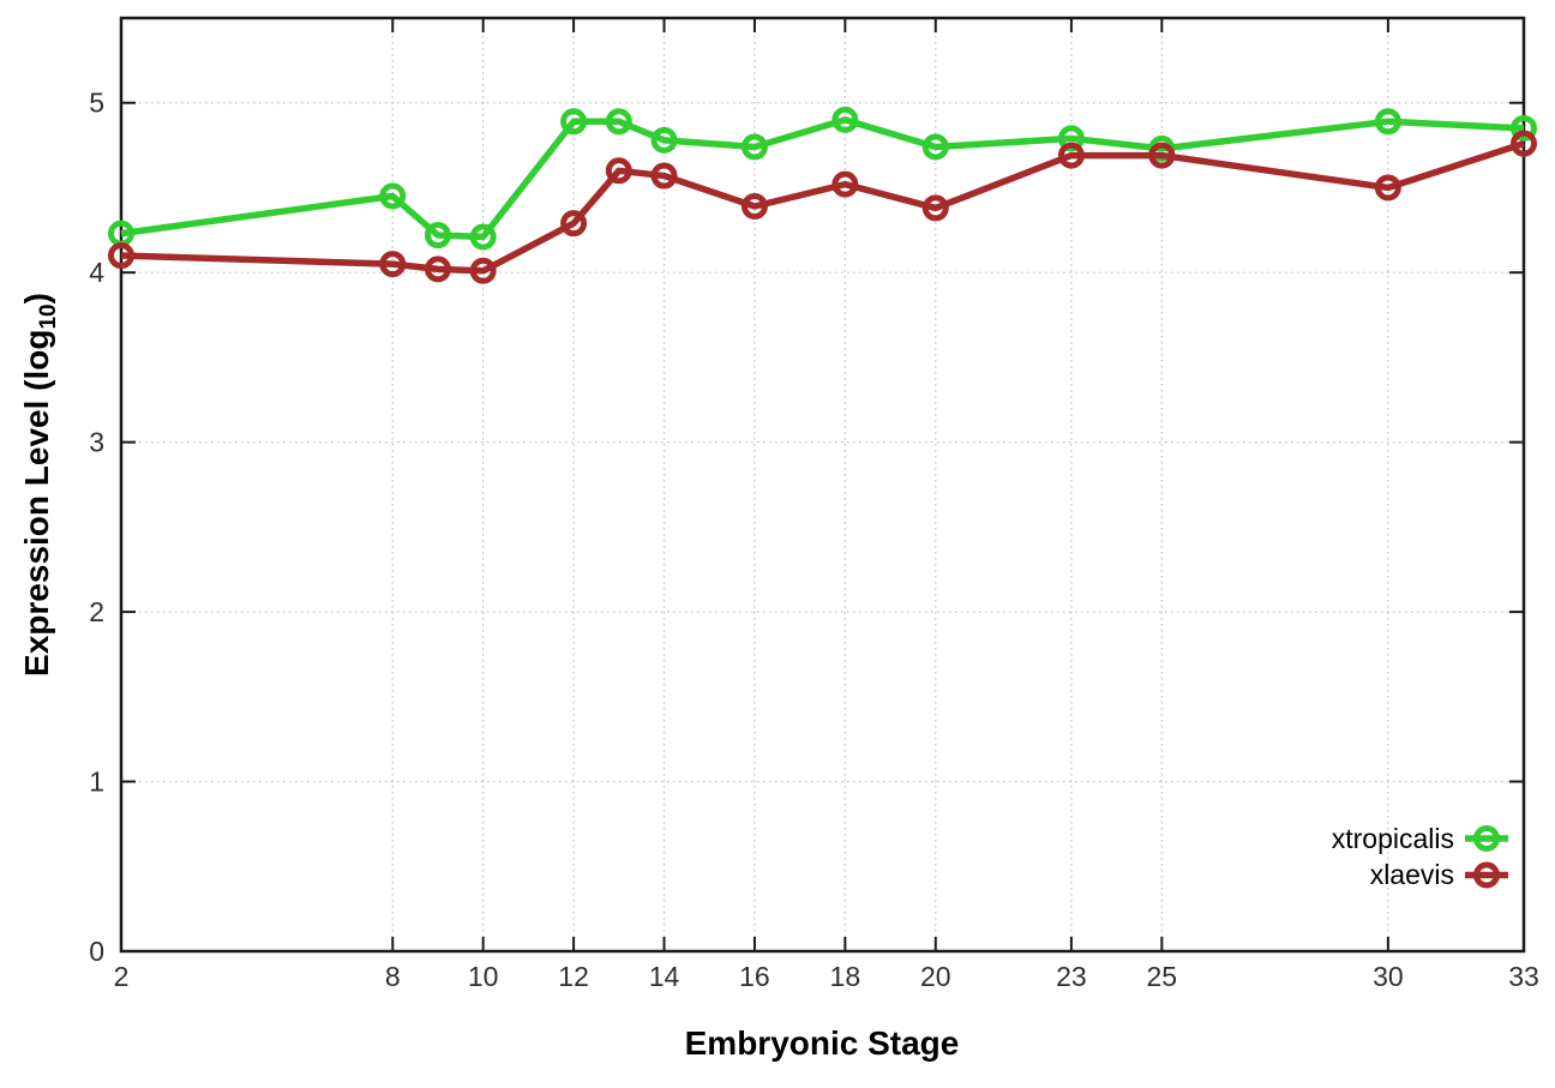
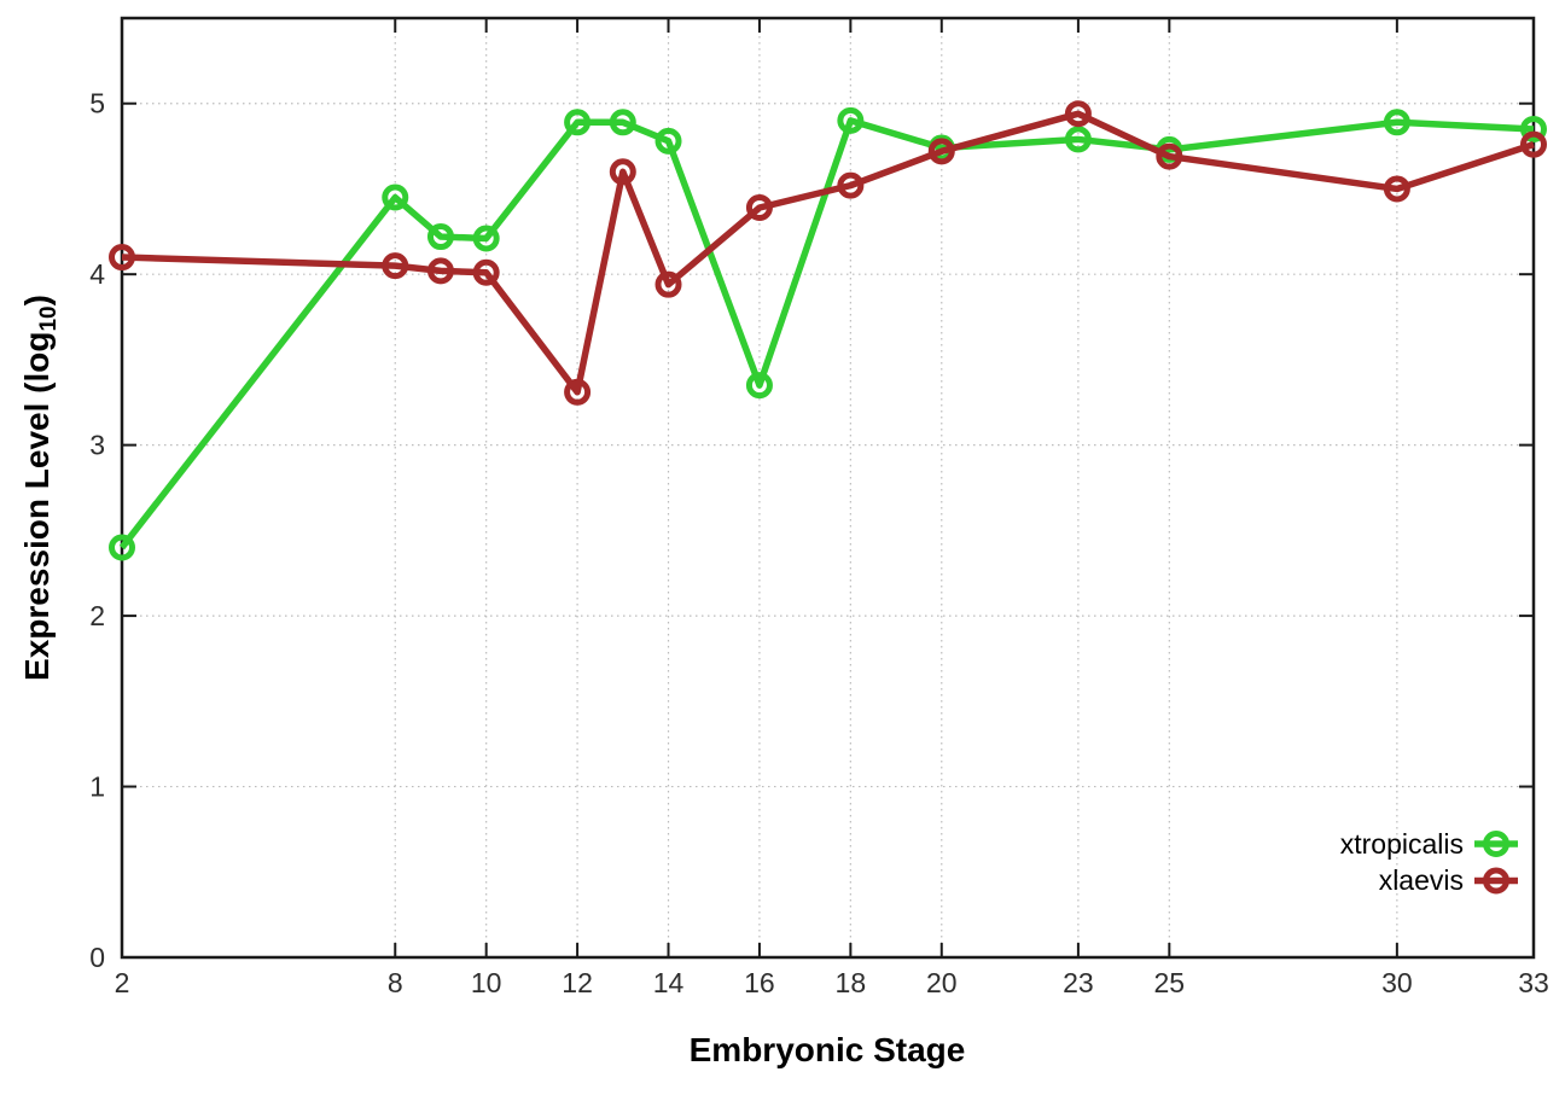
xtropicalis/2: 4.23 -> 2.40
xlaevis/12: 4.29 -> 3.31
xlaevis/14: 4.57 -> 3.94
xtropicalis/16: 4.74 -> 3.35
xlaevis/20: 4.38 -> 4.72
xlaevis/23: 4.69 -> 4.94
